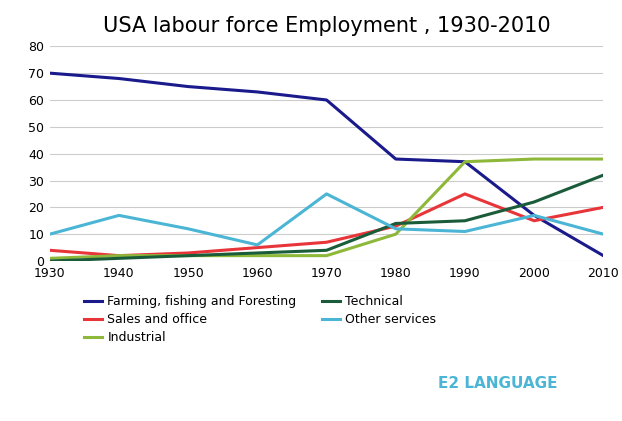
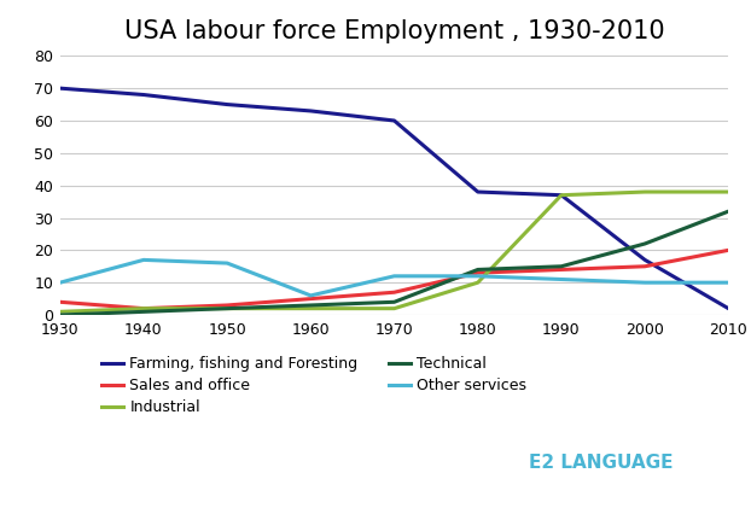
Other services/1950: 12 -> 16
Other services/1970: 25 -> 12
Sales and office/1990: 25 -> 14
Other services/2000: 17 -> 10
